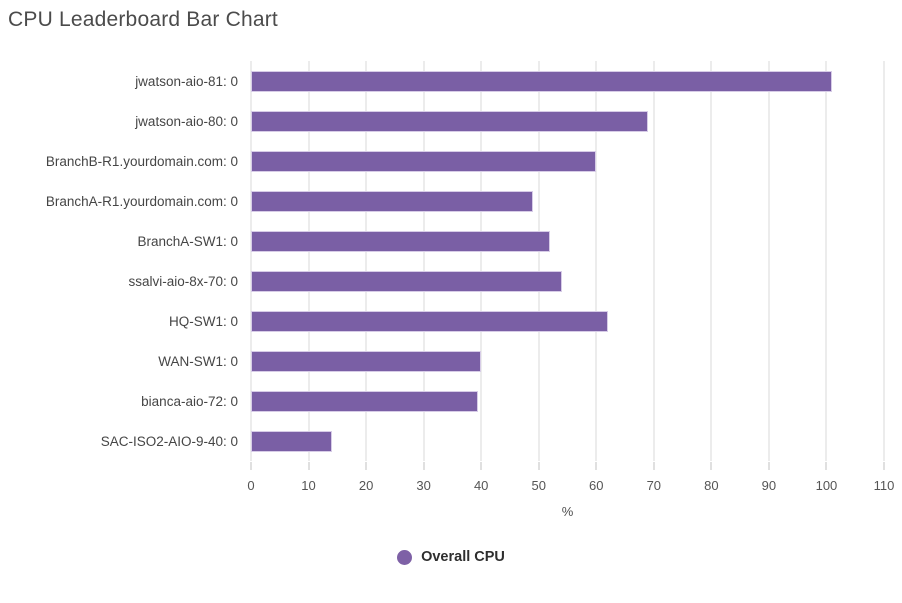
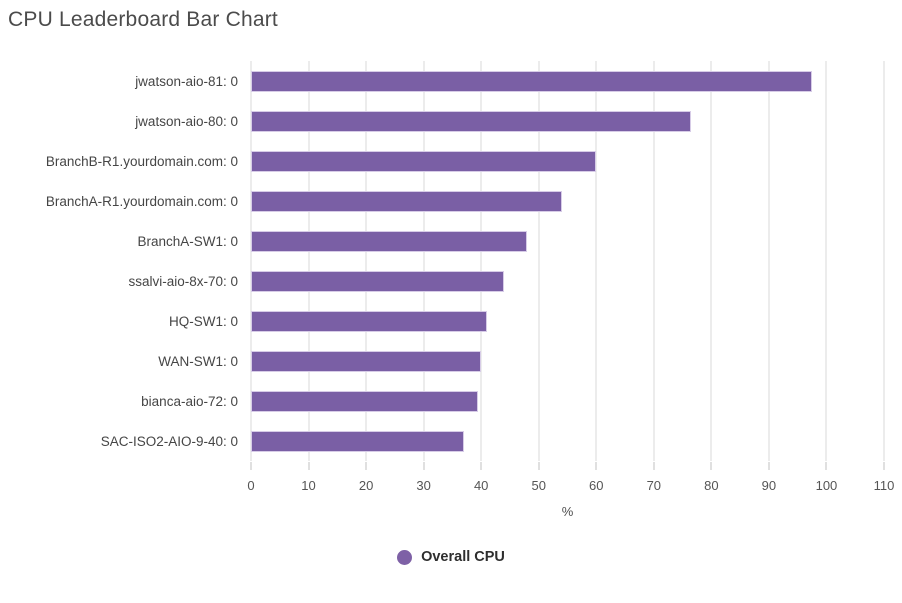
jwatson-aio-81: 0: 101 -> 98
jwatson-aio-80: 0: 69 -> 76
BranchA-R1.yourdomain.com: 0: 49 -> 54
BranchA-SW1: 0: 52 -> 48
ssalvi-aio-8x-70: 0: 54 -> 44
HQ-SW1: 0: 62 -> 41
SAC-ISO2-AIO-9-40: 0: 14 -> 37
